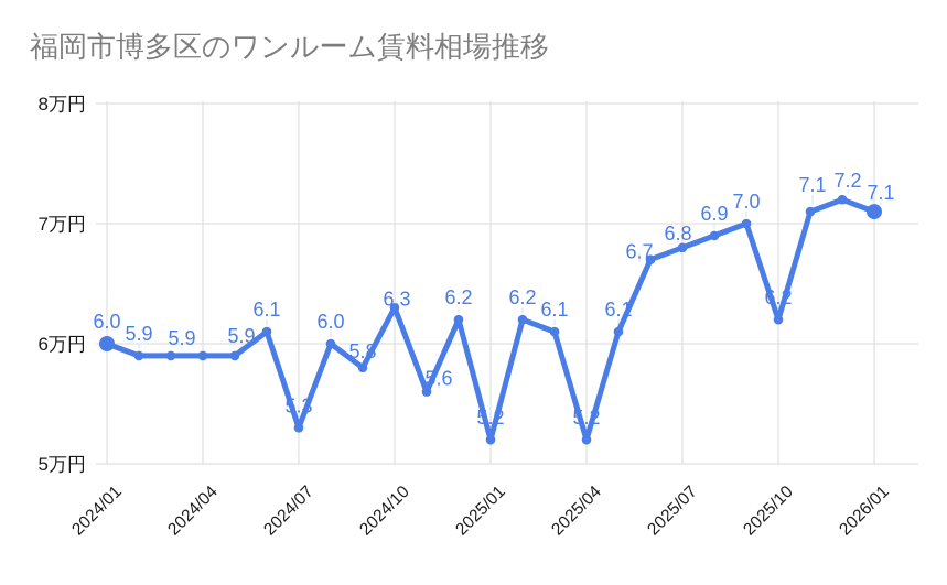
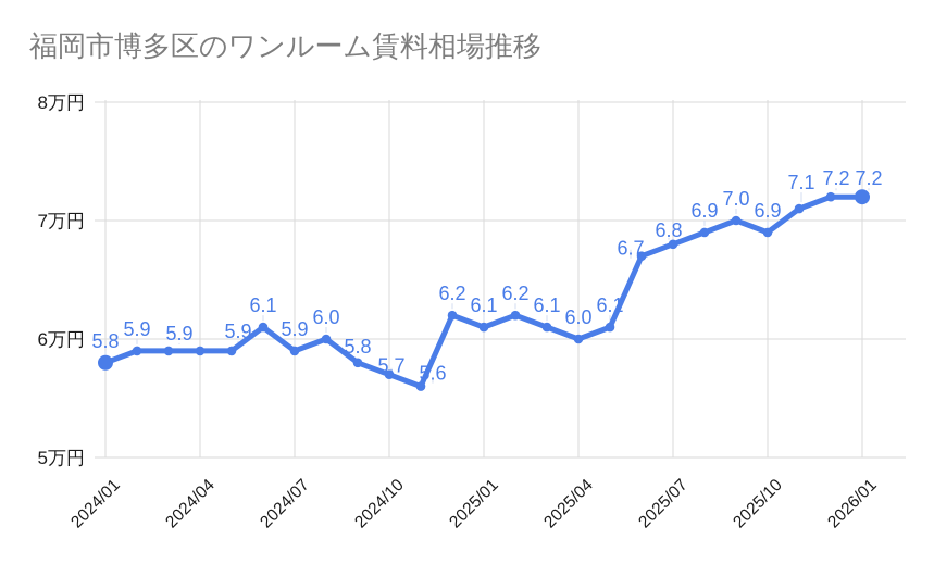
2024/01: 6.0 -> 5.8
2024/07: 5.3 -> 5.9
2024/10: 6.3 -> 5.7
2025/01: 5.2 -> 6.1
2025/04: 5.2 -> 6.0
2025/10: 6.2 -> 6.9
2026/01: 7.1 -> 7.2
